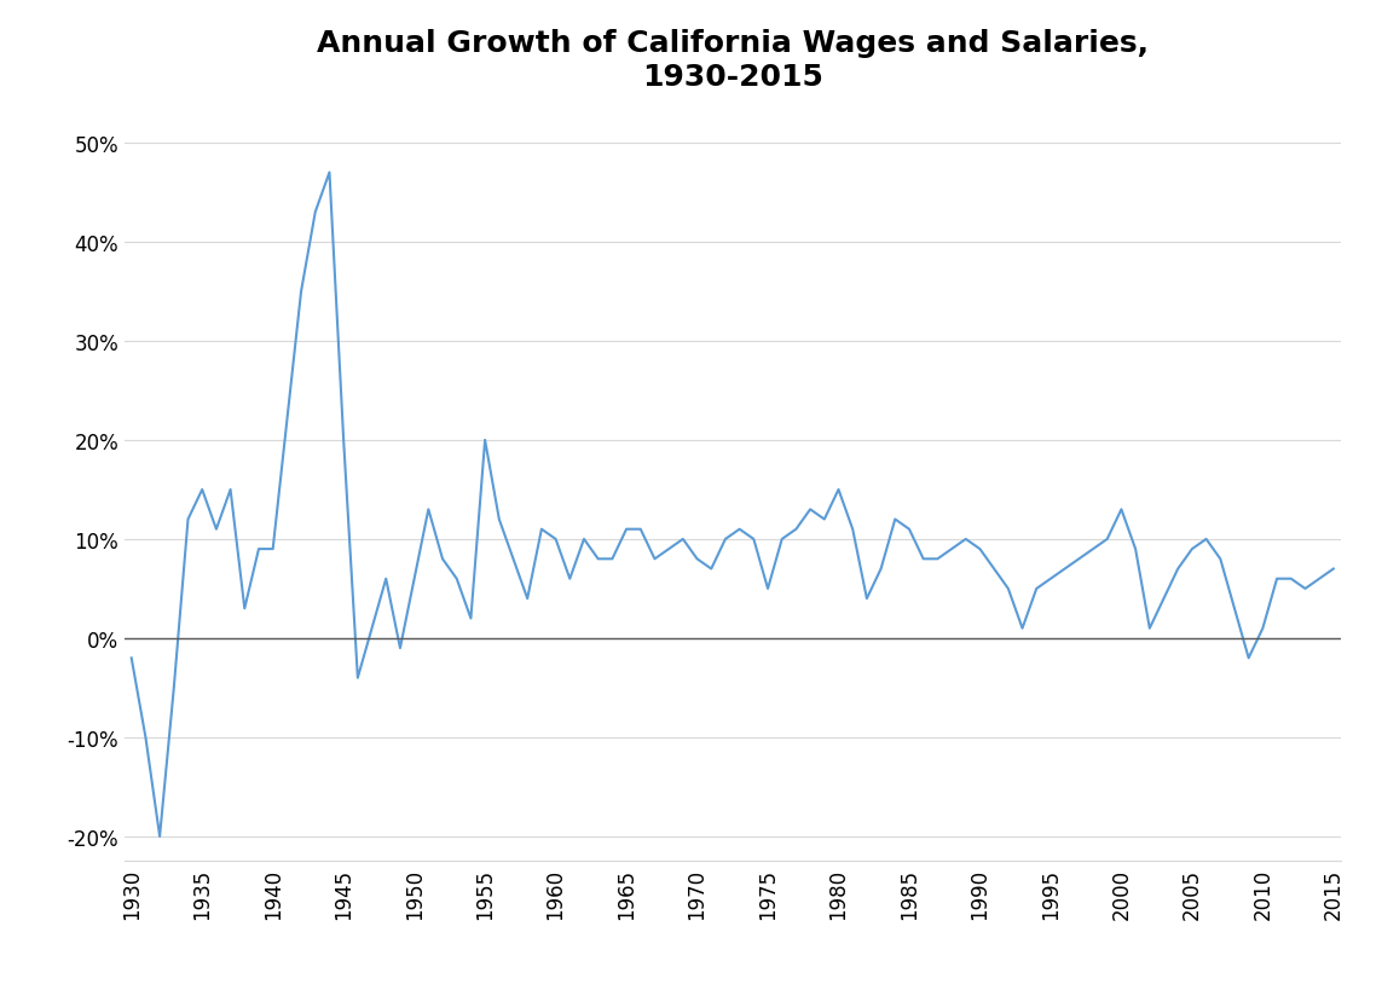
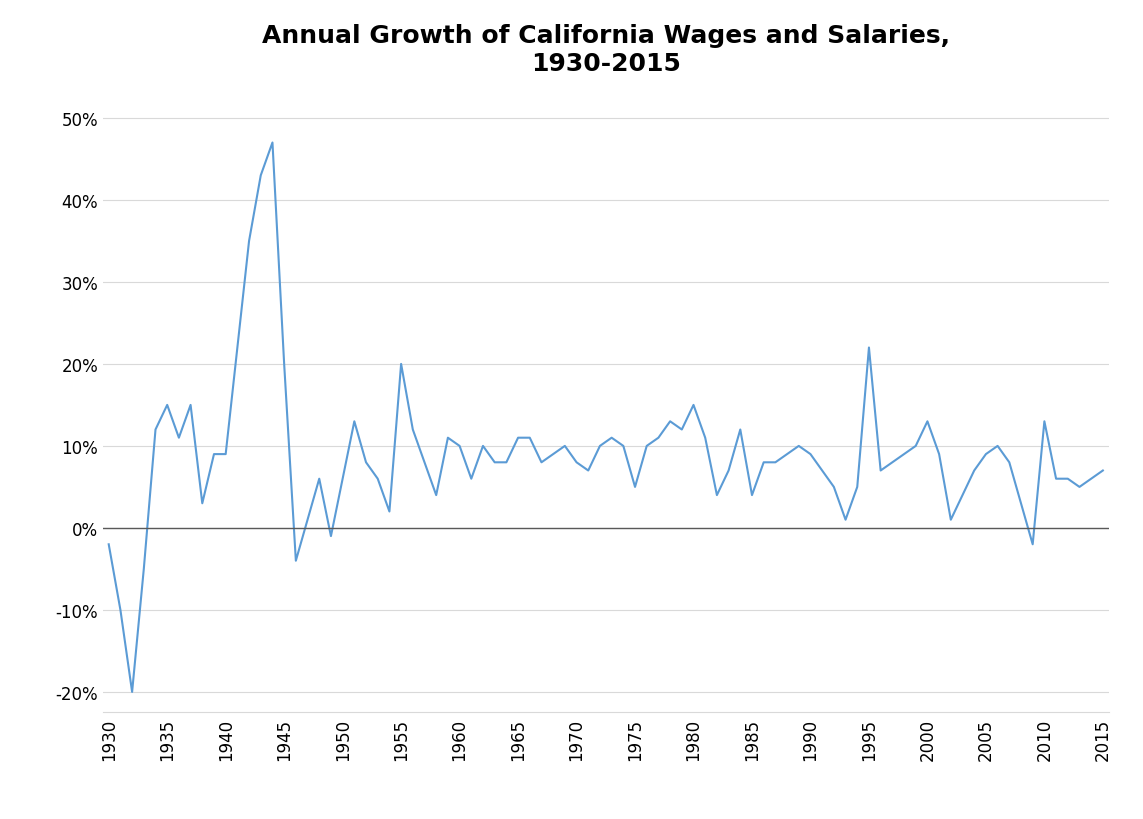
1985: 11% -> 4%
1995: 6% -> 22%
2010: 1% -> 13%
